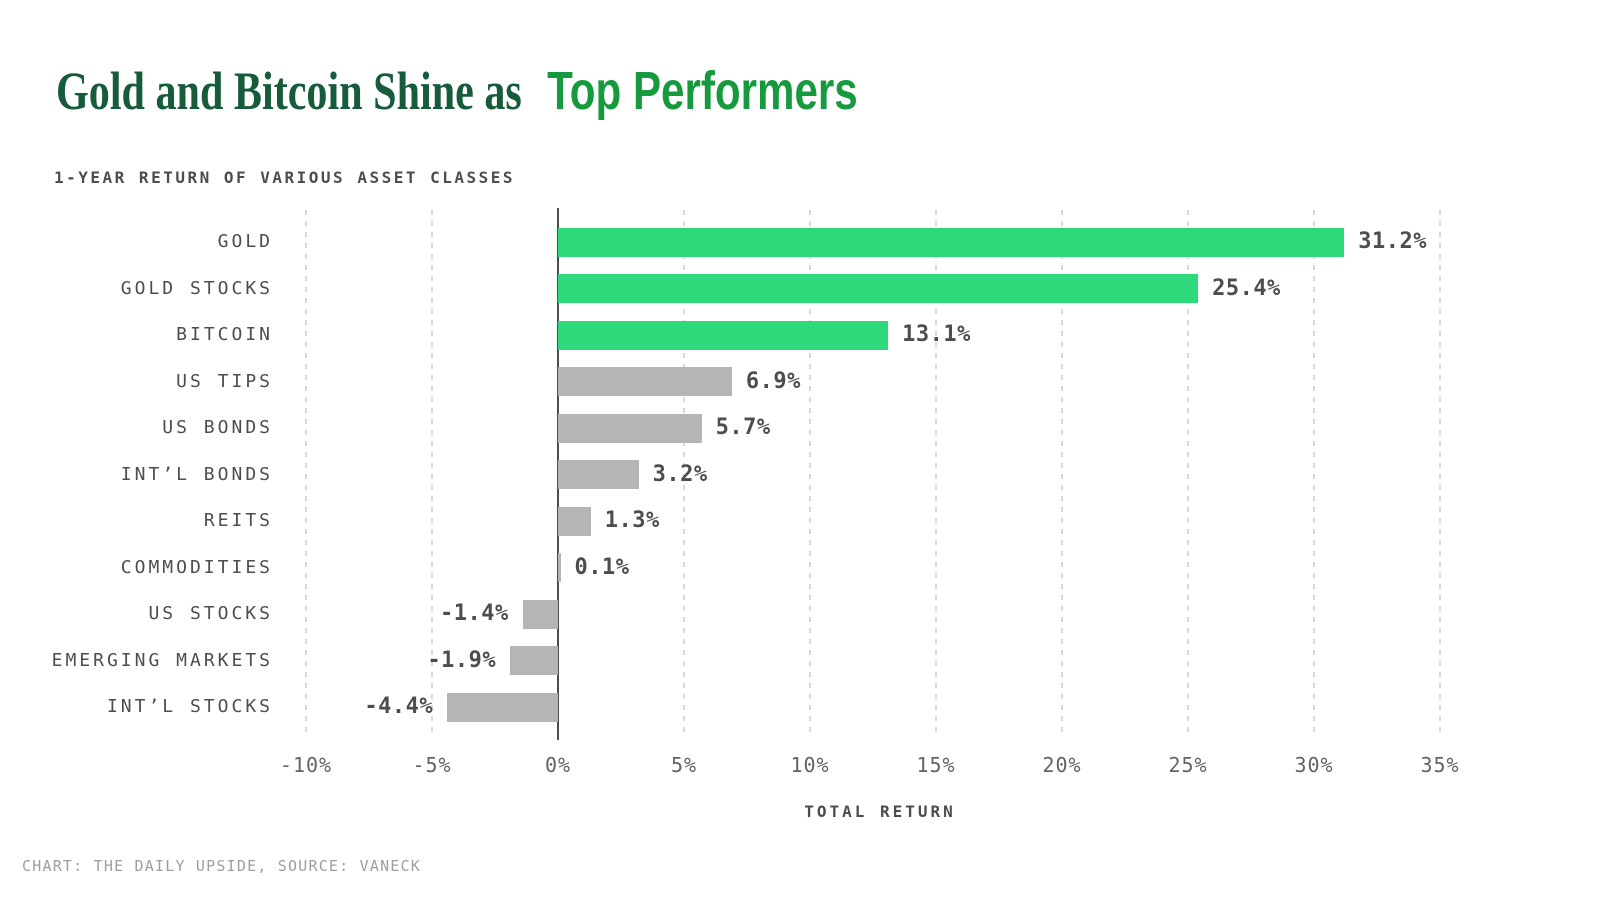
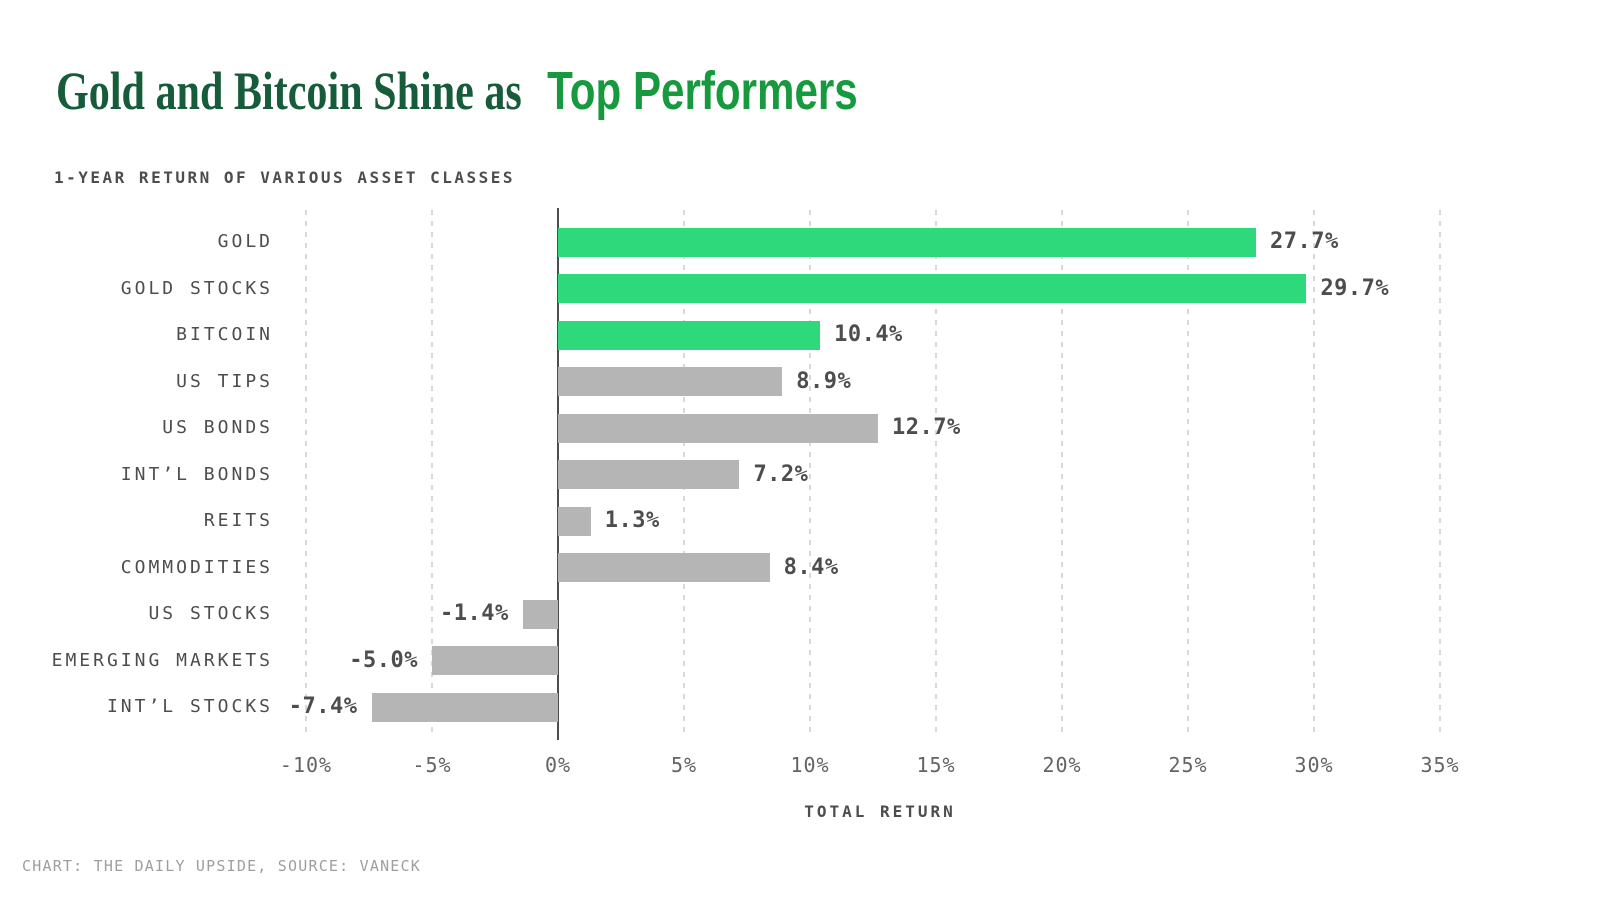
GOLD: 31.2% -> 27.7%
GOLD STOCKS: 25.4% -> 29.7%
BITCOIN: 13.1% -> 10.4%
US TIPS: 6.9% -> 8.9%
US BONDS: 5.7% -> 12.7%
INT’L BONDS: 3.2% -> 7.2%
COMMODITIES: 0.1% -> 8.4%
EMERGING MARKETS: -1.9% -> -5.0%
INT’L STOCKS: -4.4% -> -7.4%
